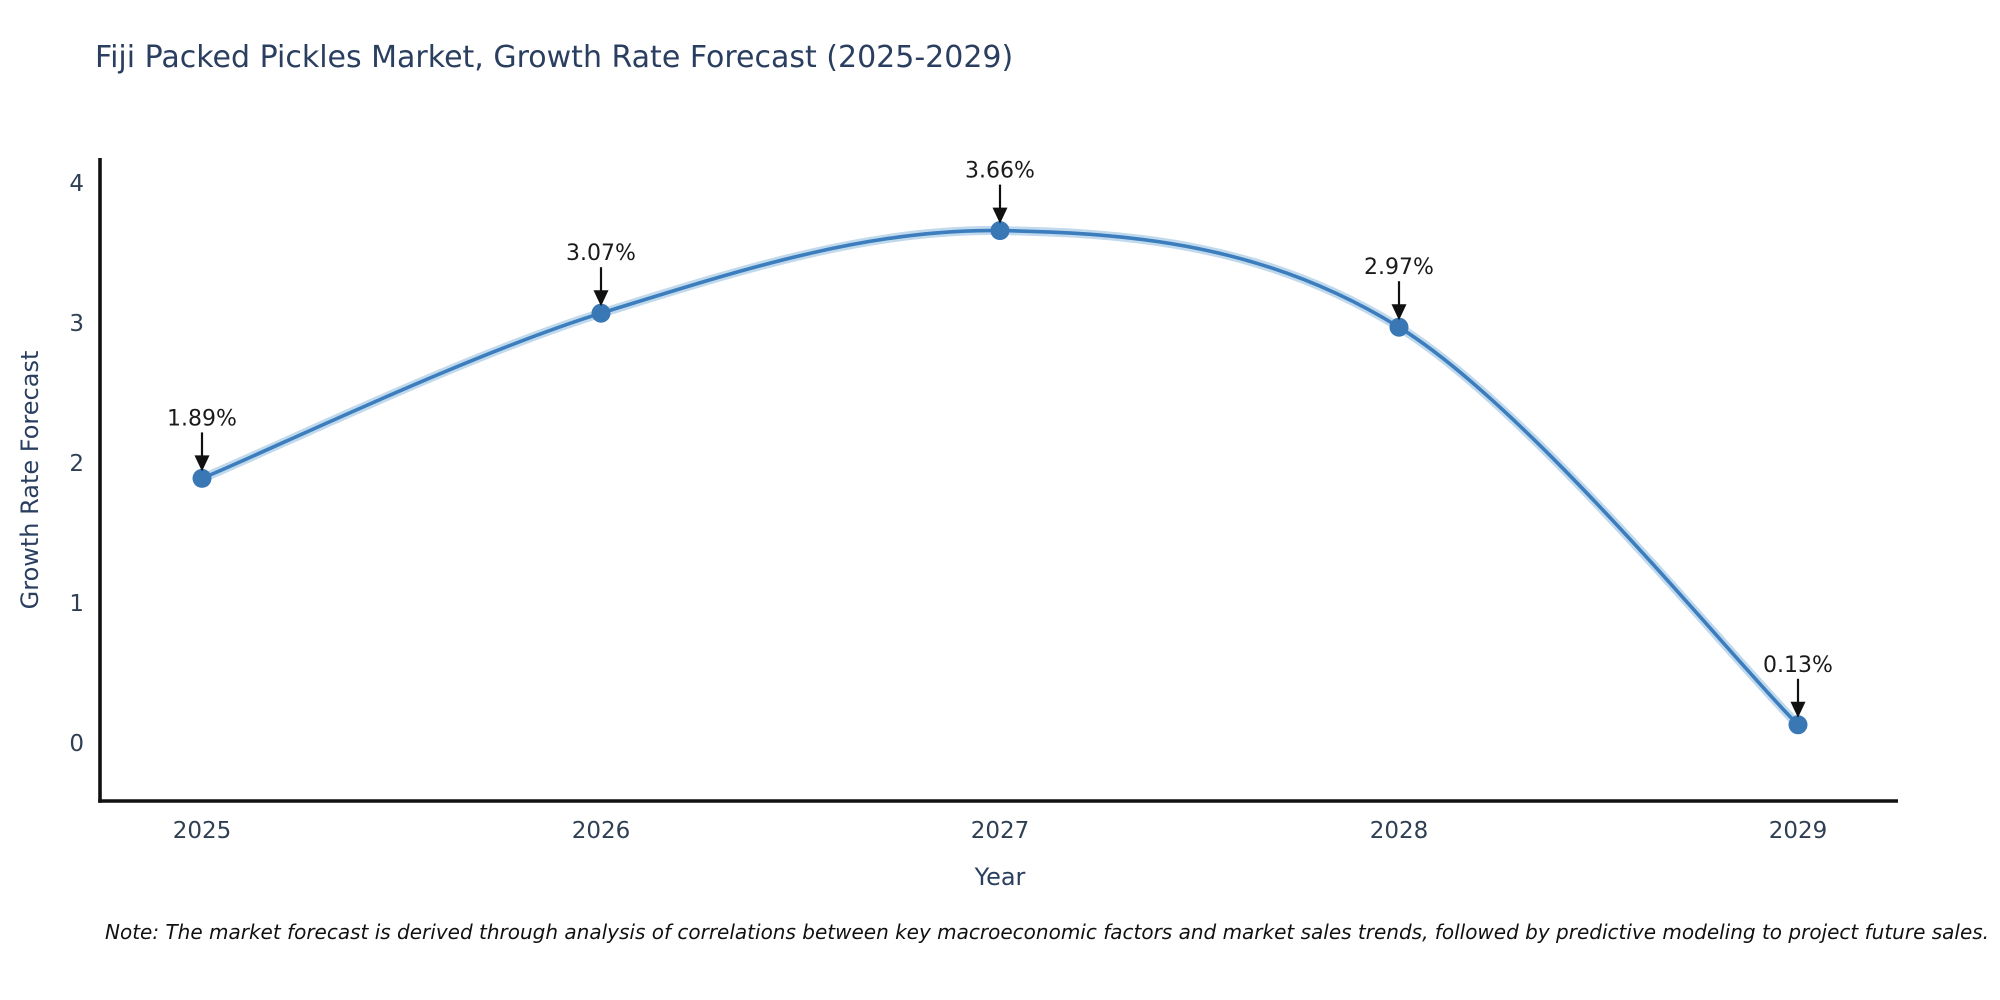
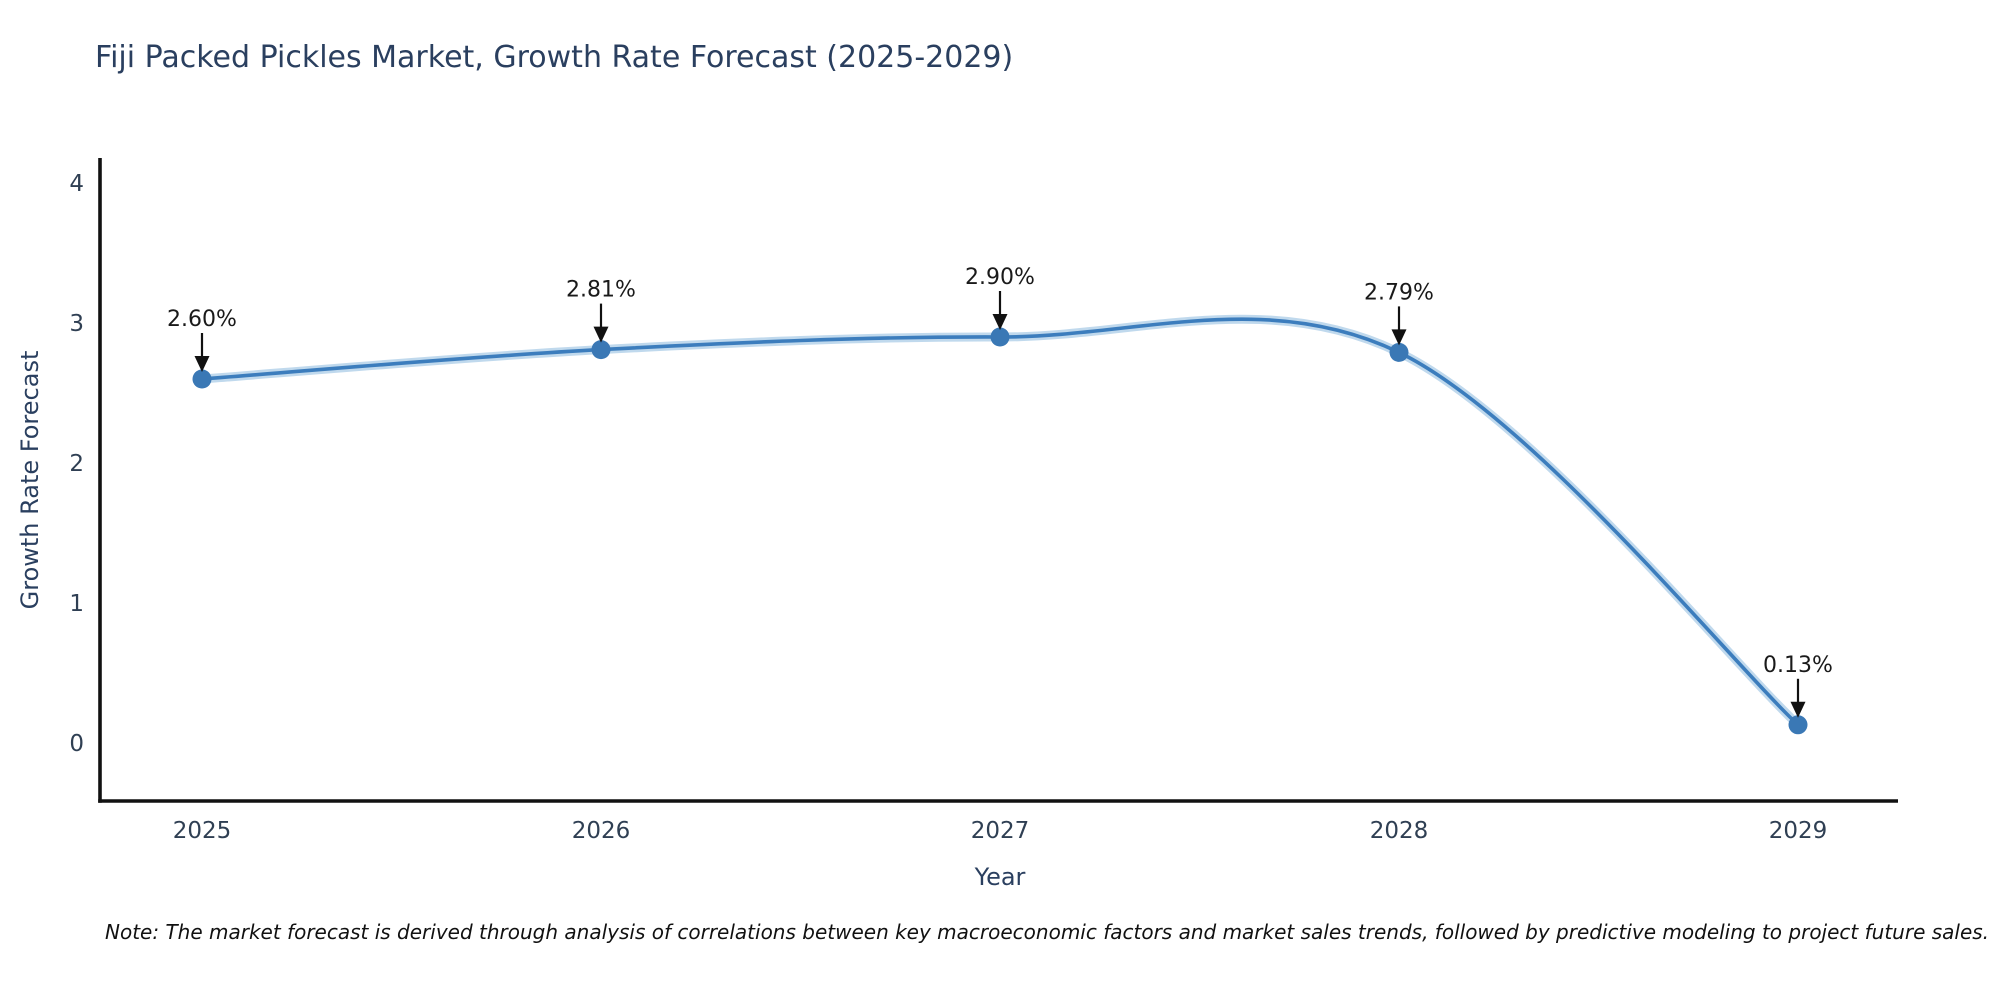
2025: 1.89% -> 2.60%
2026: 3.07% -> 2.81%
2027: 3.66% -> 2.90%
2028: 2.97% -> 2.79%
